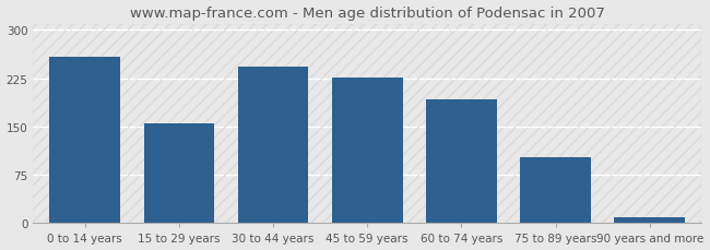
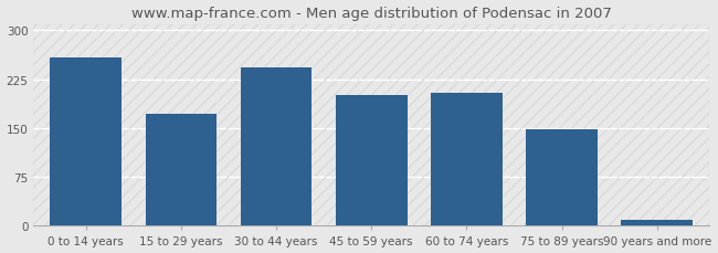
15 to 29 years: 155 -> 172
45 to 59 years: 226 -> 200
60 to 74 years: 193 -> 204
75 to 89 years: 103 -> 148
